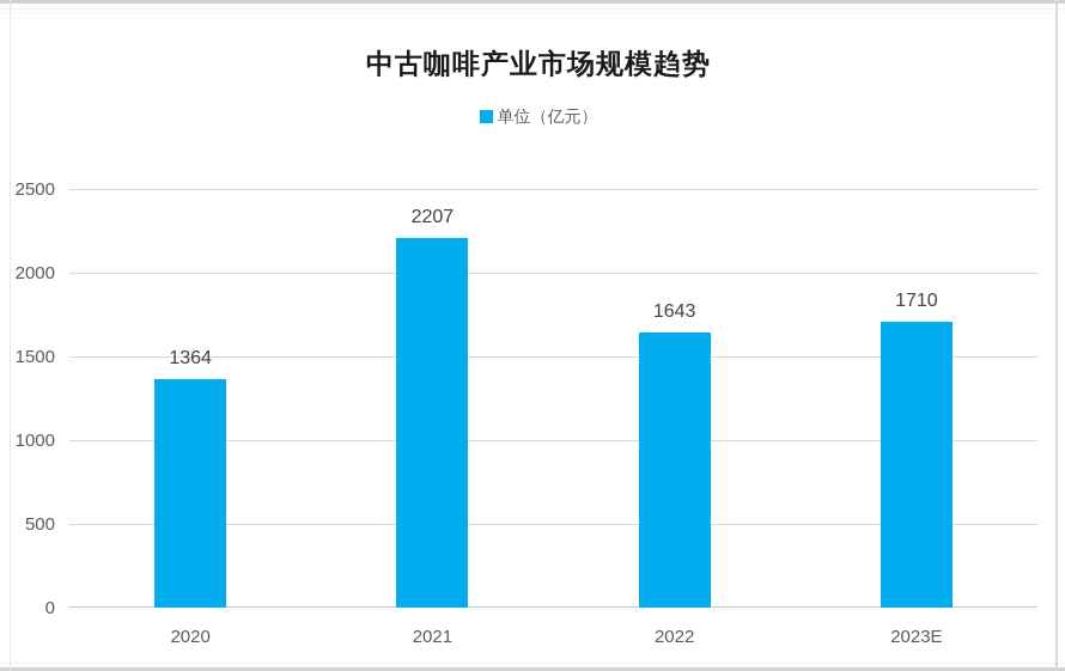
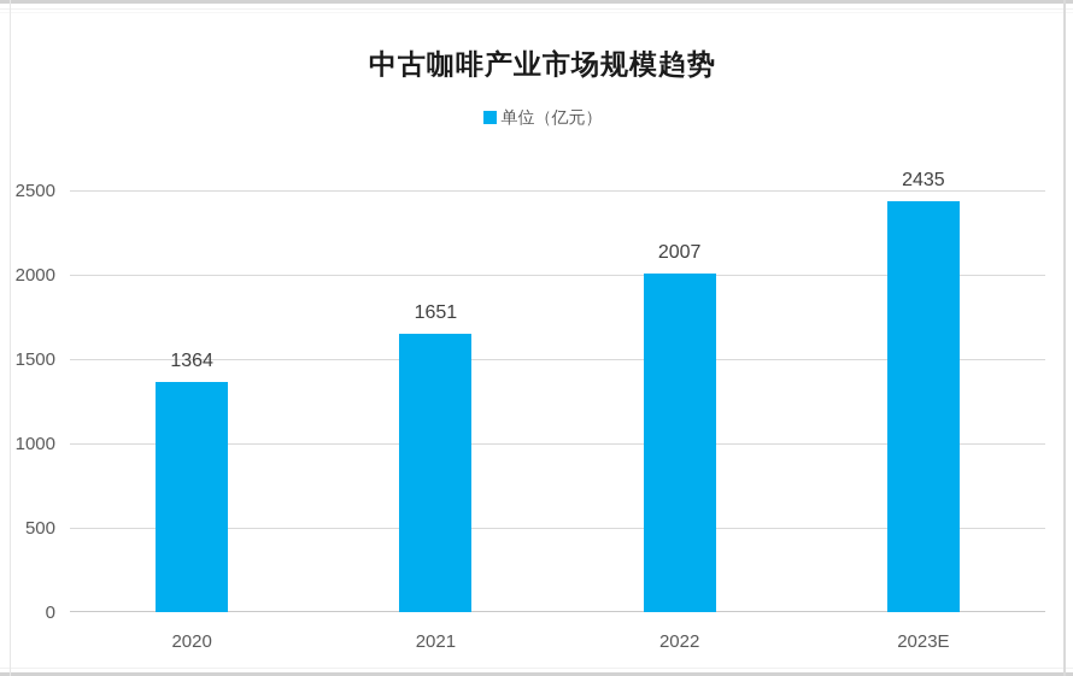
2021: 2207 -> 1651
2022: 1643 -> 2007
2023E: 1710 -> 2435
